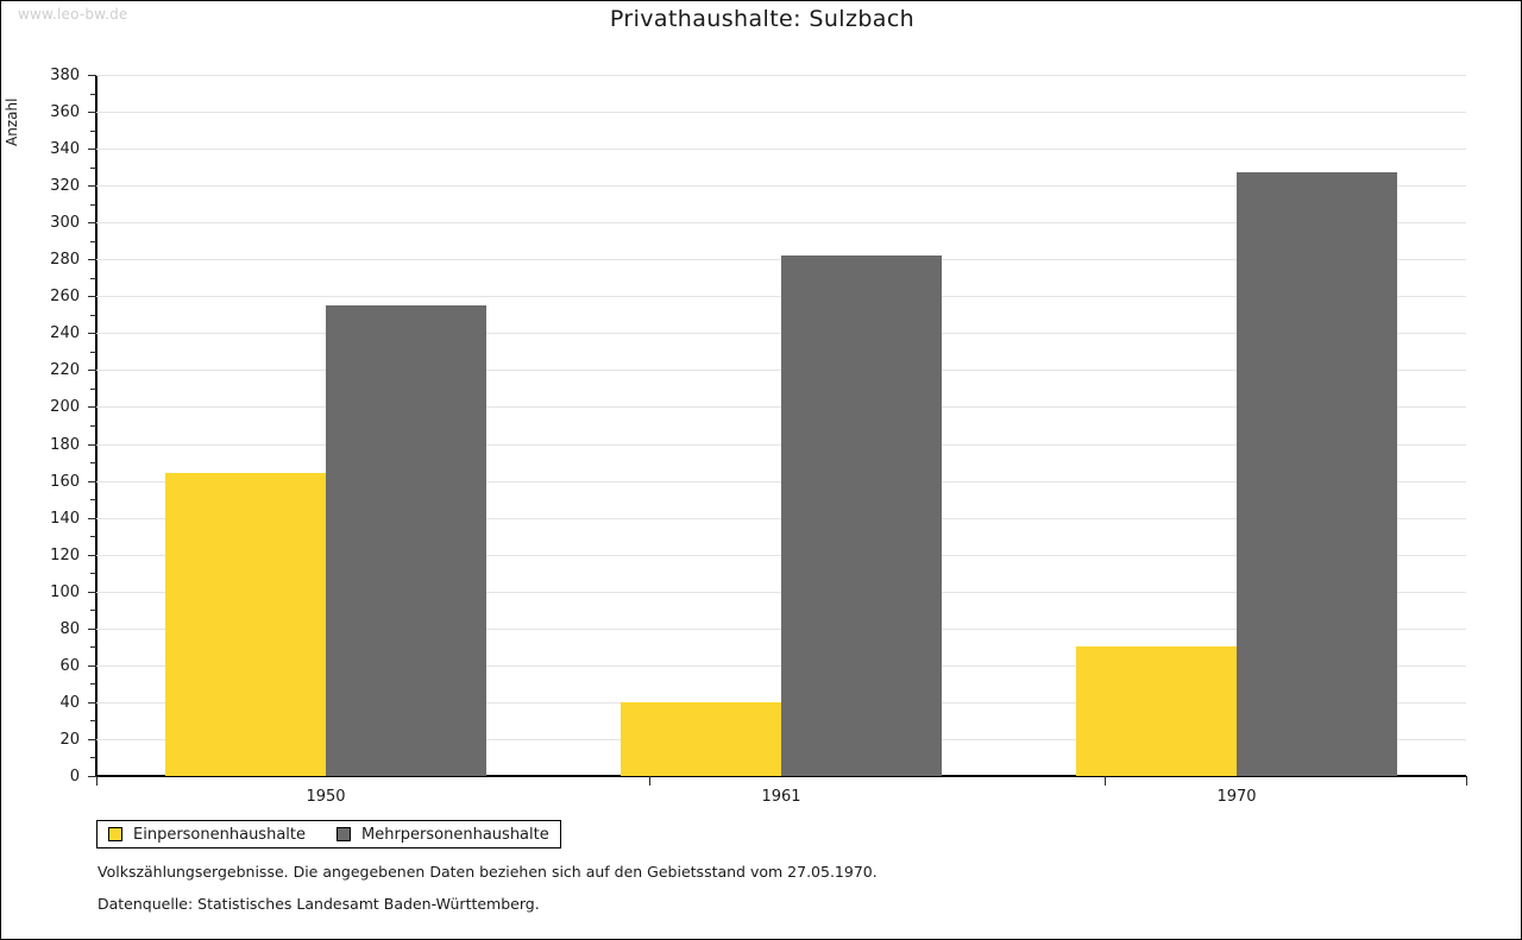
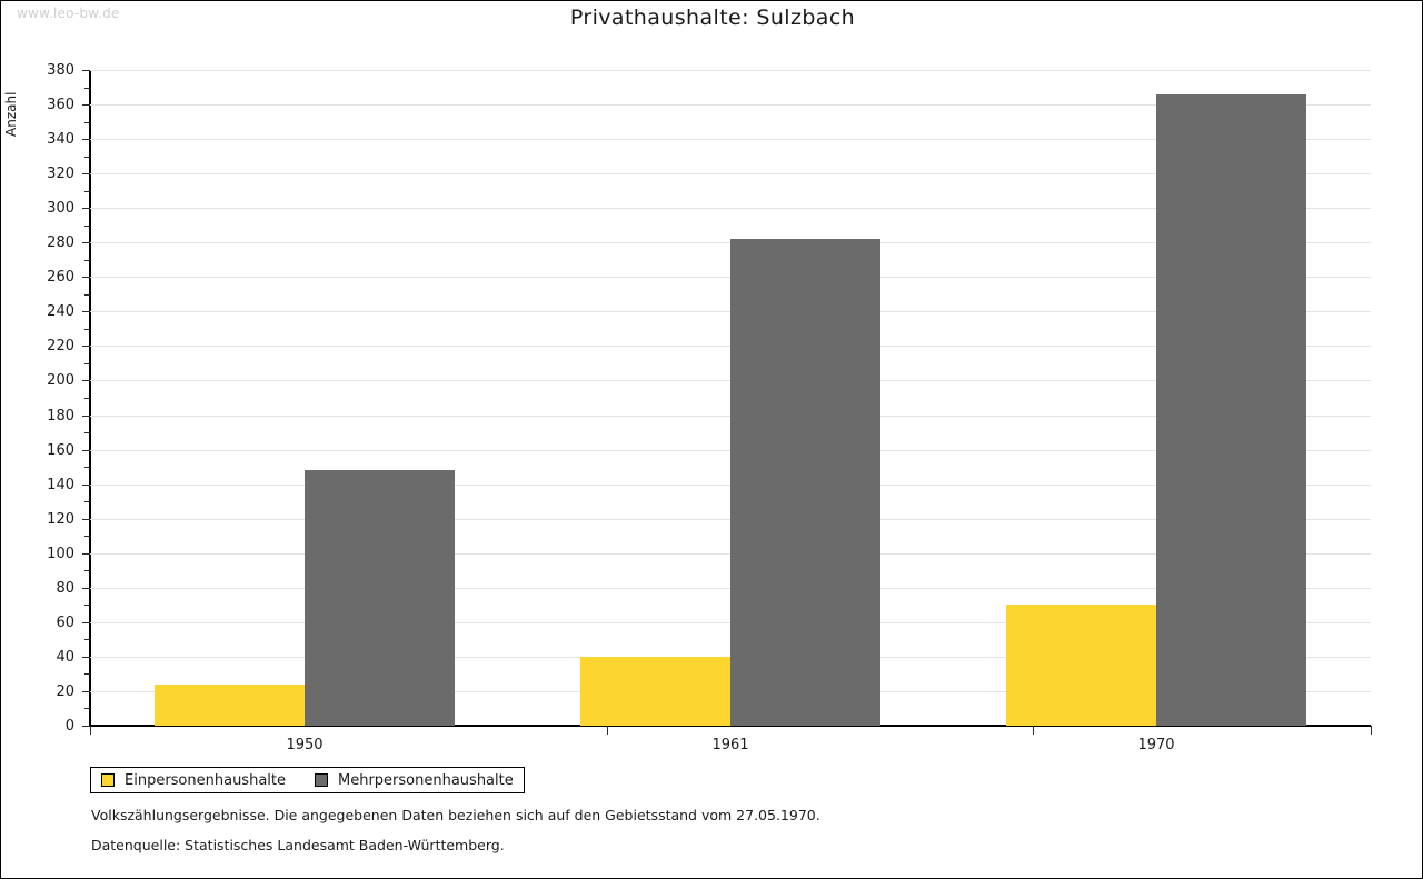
Einpersonenhaushalte/1950: 164 -> 24
Mehrpersonenhaushalte/1950: 255 -> 148
Mehrpersonenhaushalte/1970: 327 -> 366
